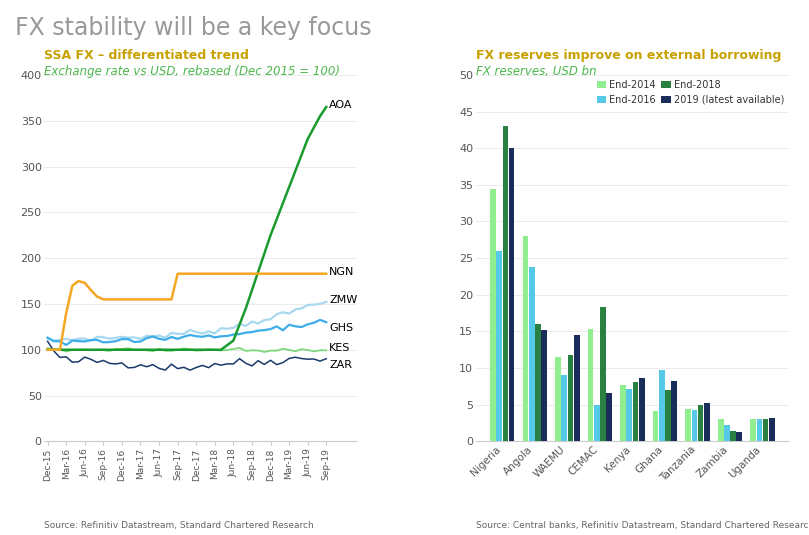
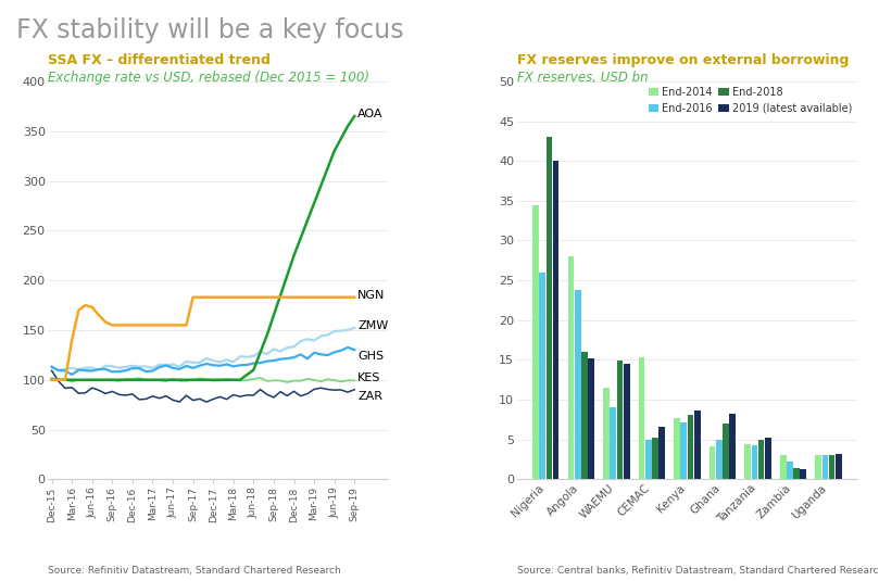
End-2018/WAEMU: 11.8 -> 14.9
End-2018/CEMAC: 18.4 -> 5.3
End-2016/Ghana: 9.8 -> 5.0
